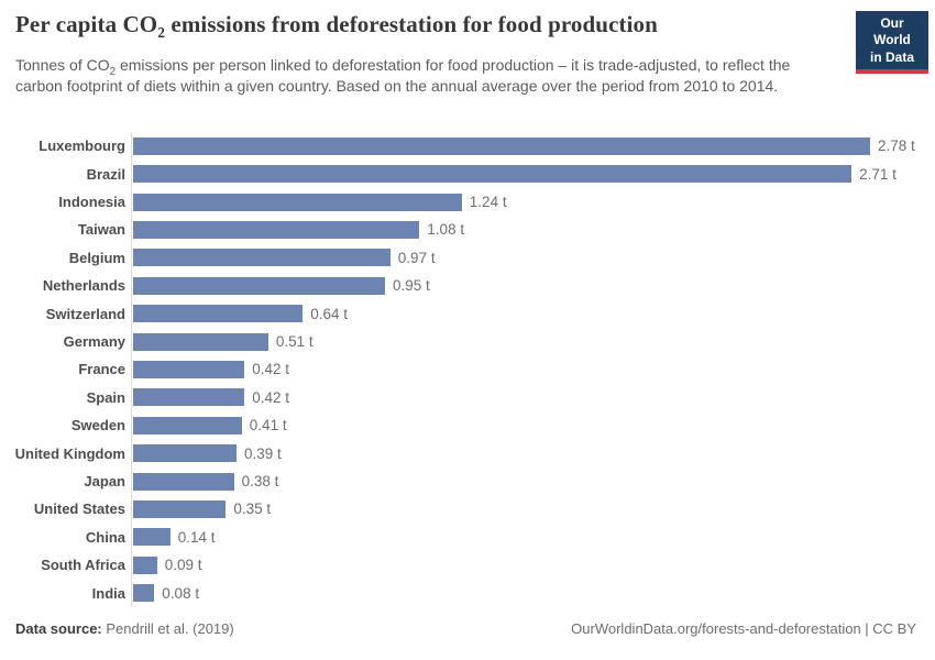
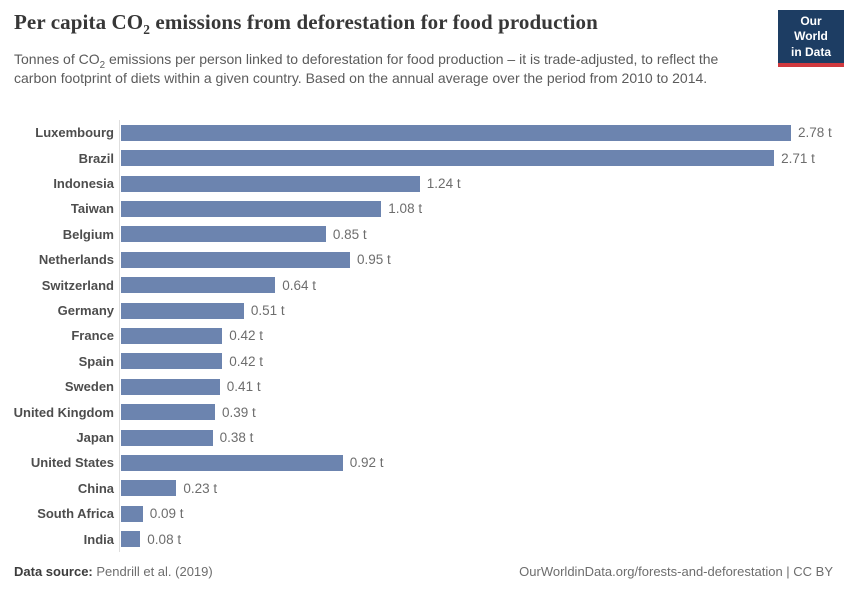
Belgium: 0.97 -> 0.85
United States: 0.35 -> 0.92
China: 0.14 -> 0.23
